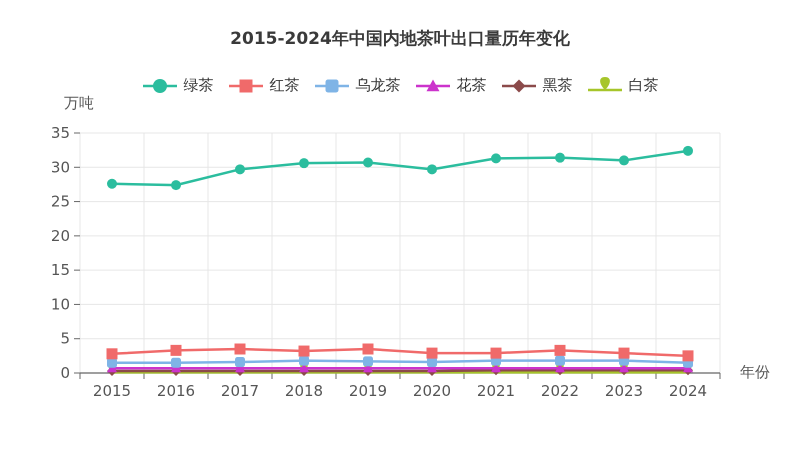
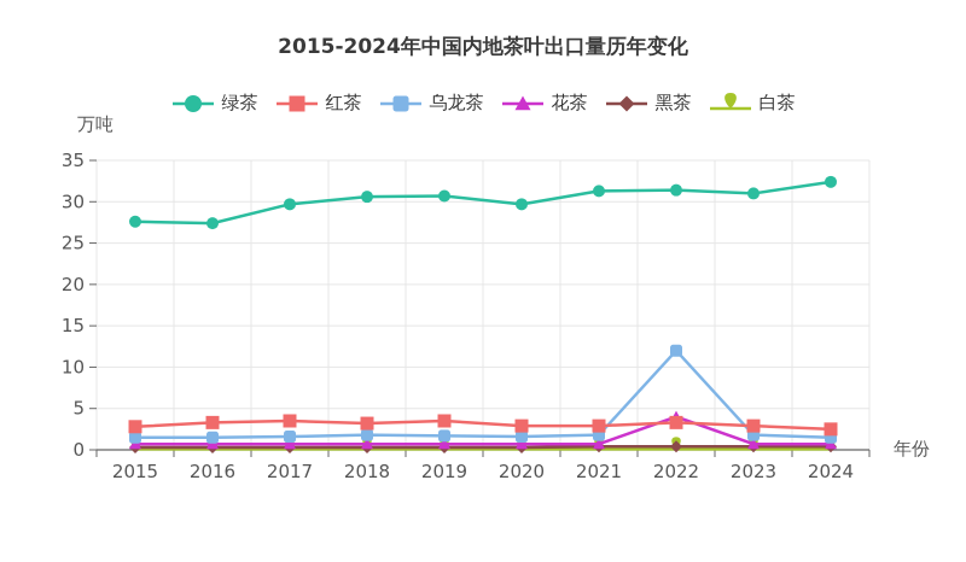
乌龙茶/2022: 2 -> 12
花茶/2022: 1 -> 4
